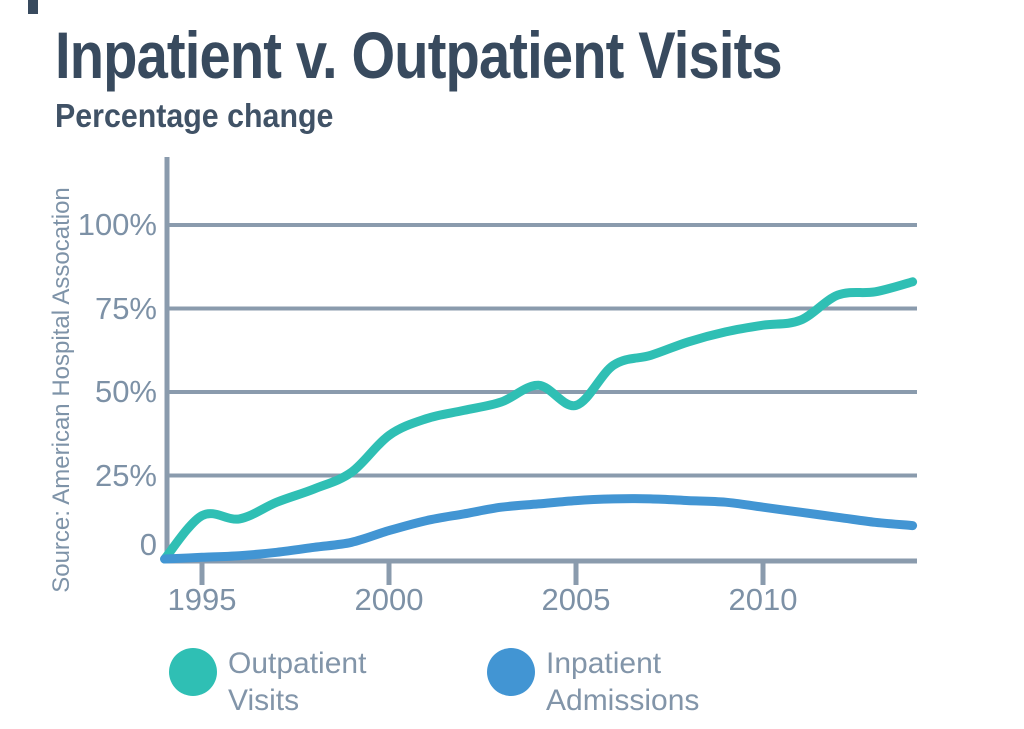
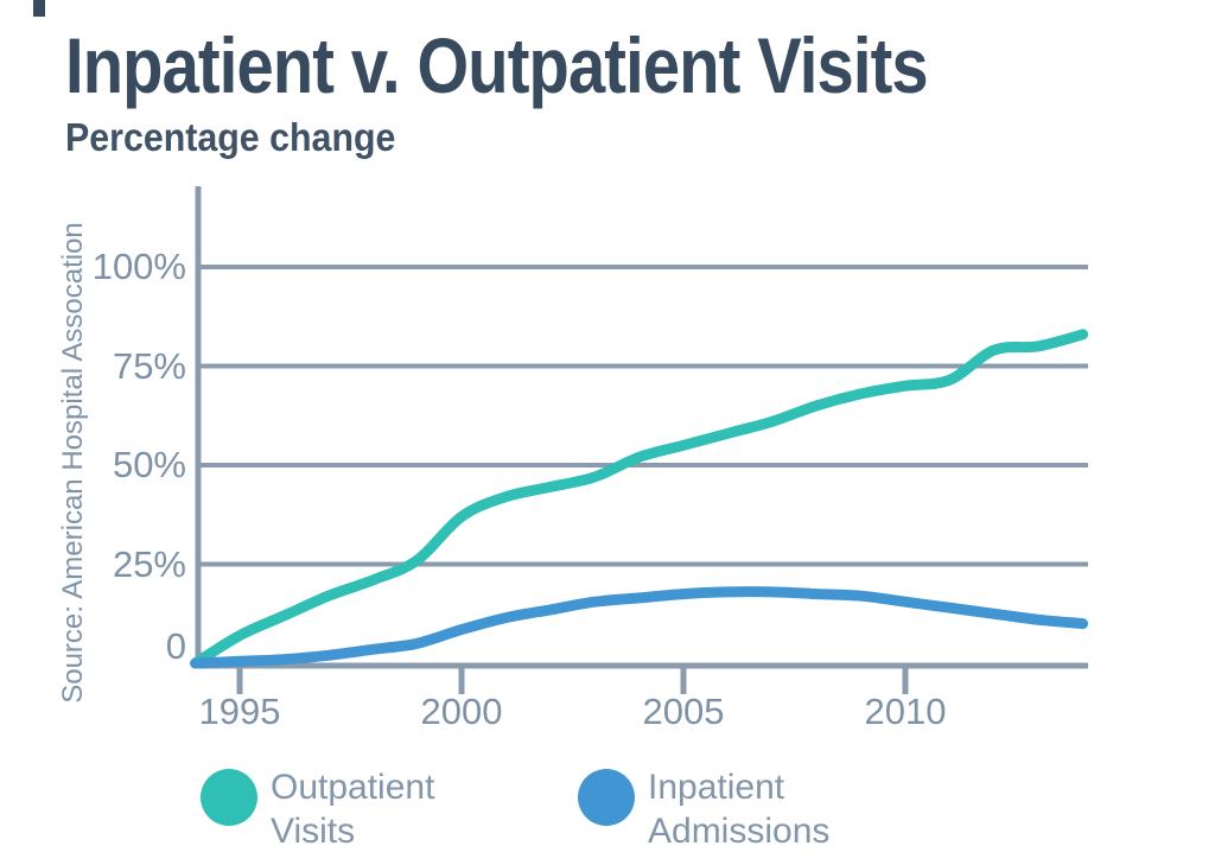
Outpatient Visits/1995: 13% -> 7%
Outpatient Visits/2005: 46% -> 55%
